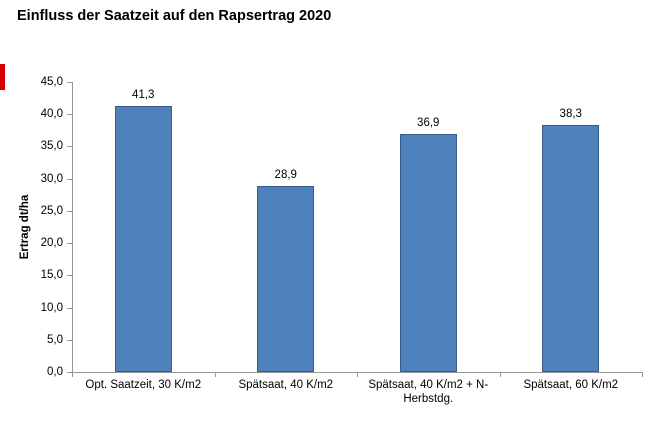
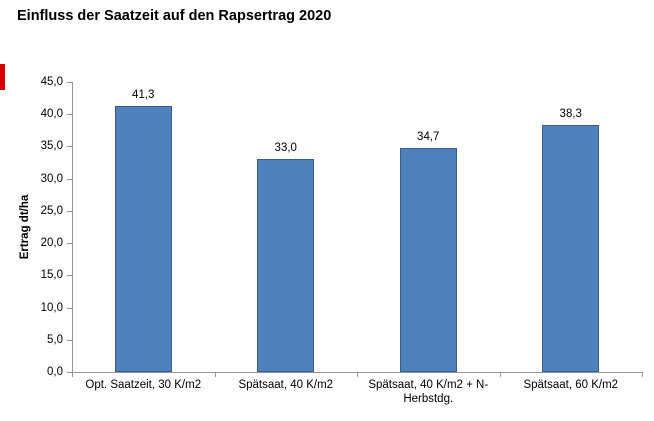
Spätsaat, 40 K/m2: 28,9 -> 33,0
Spätsaat, 40 K/m2 + N-Herbstdg.: 36,9 -> 34,7
